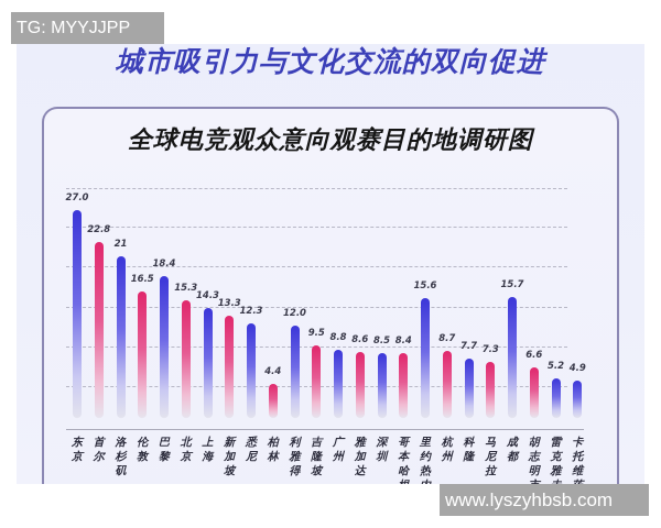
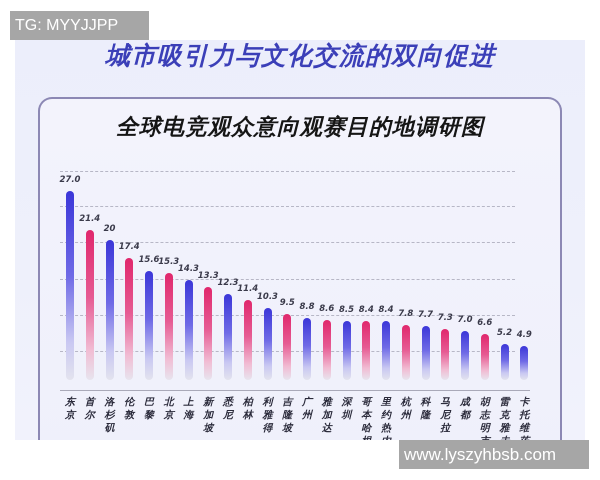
首尔: 22.8 -> 21.4
洛杉矶: 21 -> 20
伦敦: 16.5 -> 17.4
巴黎: 18.4 -> 15.6
柏林: 4.4 -> 11.4
利雅得: 12.0 -> 10.3
里约热内卢: 15.6 -> 8.4
杭州: 8.7 -> 7.8
成都: 15.7 -> 7.0
